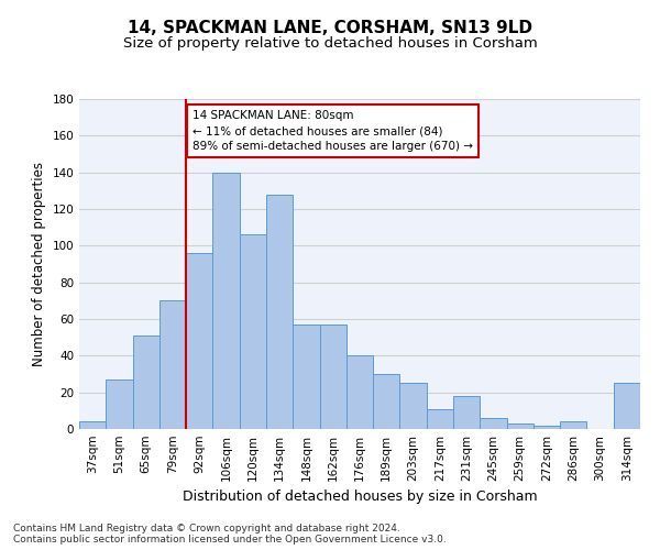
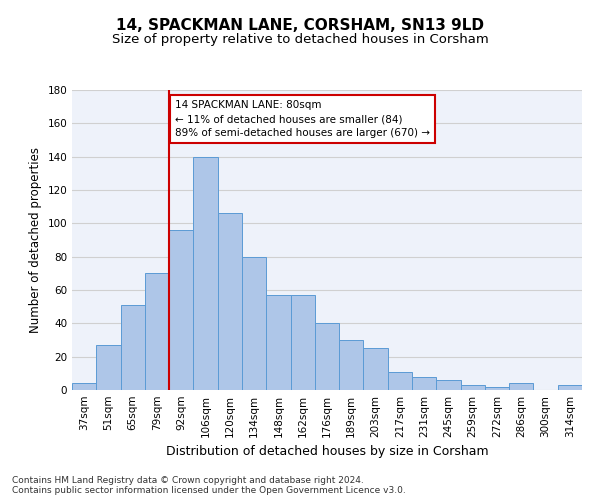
134sqm: 128 -> 80
231sqm: 18 -> 8
314sqm: 25 -> 3
